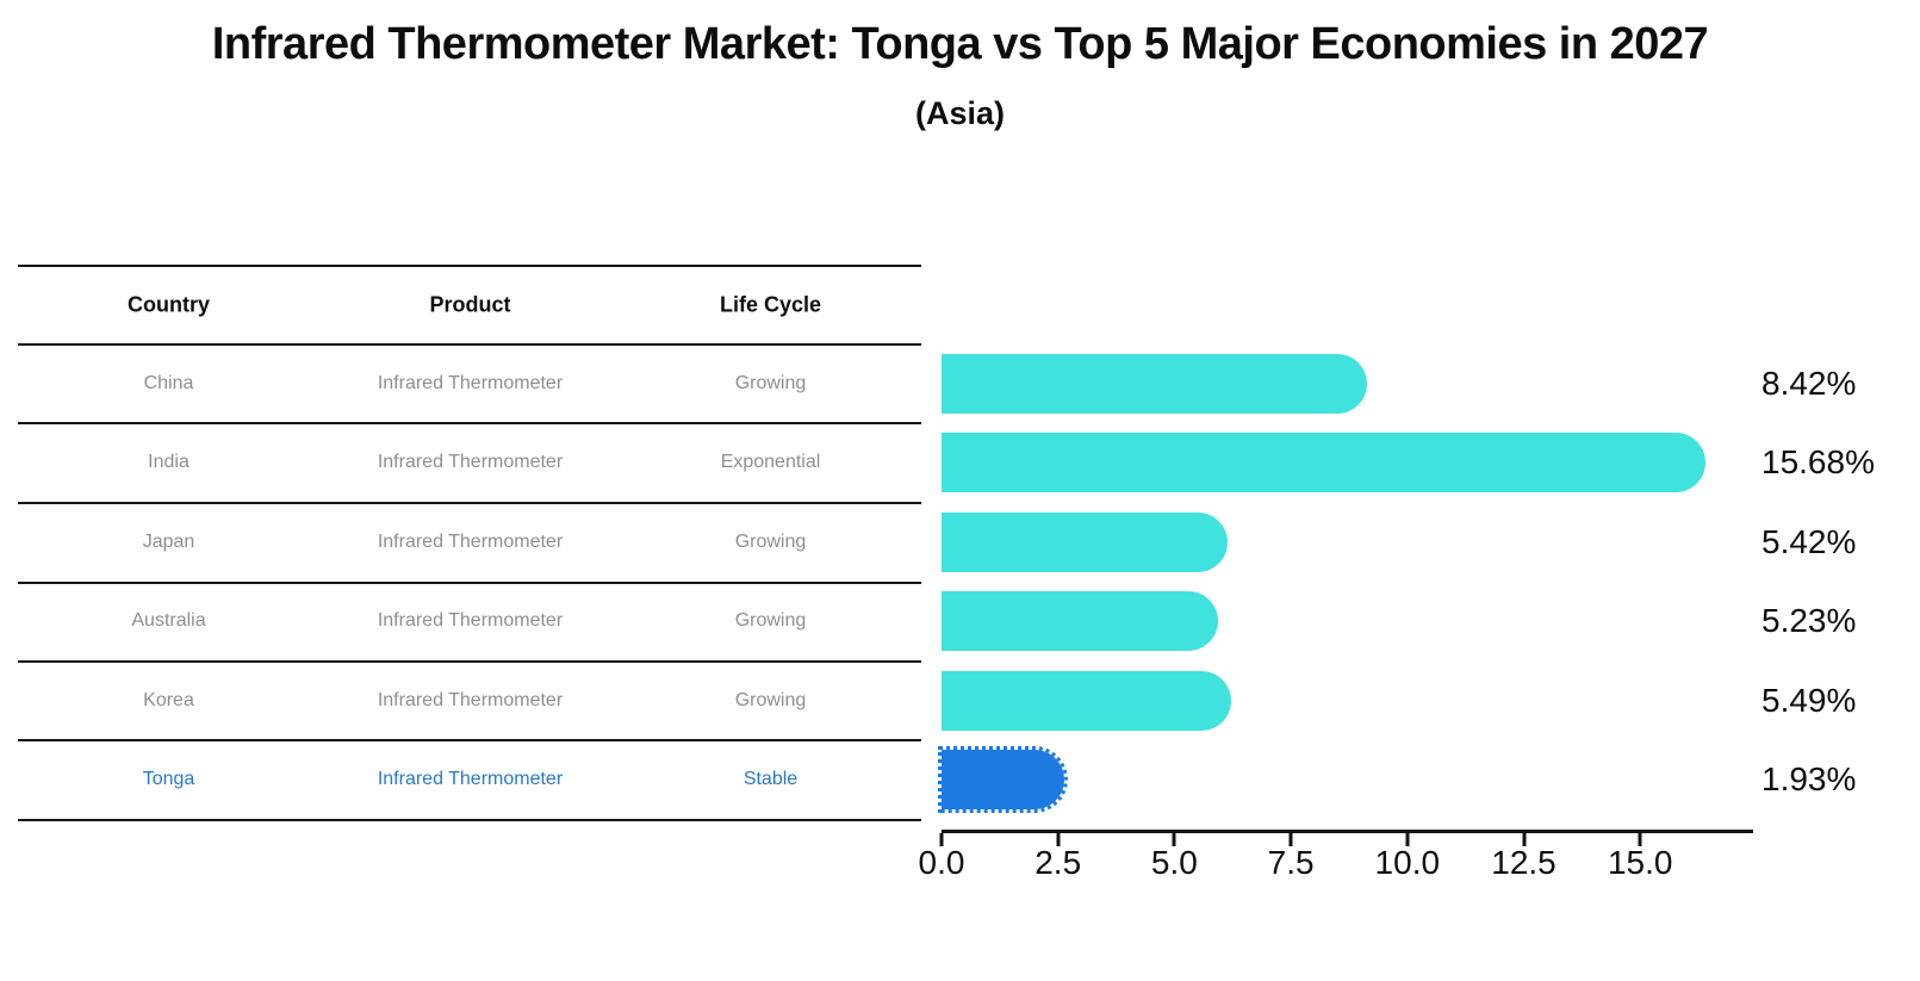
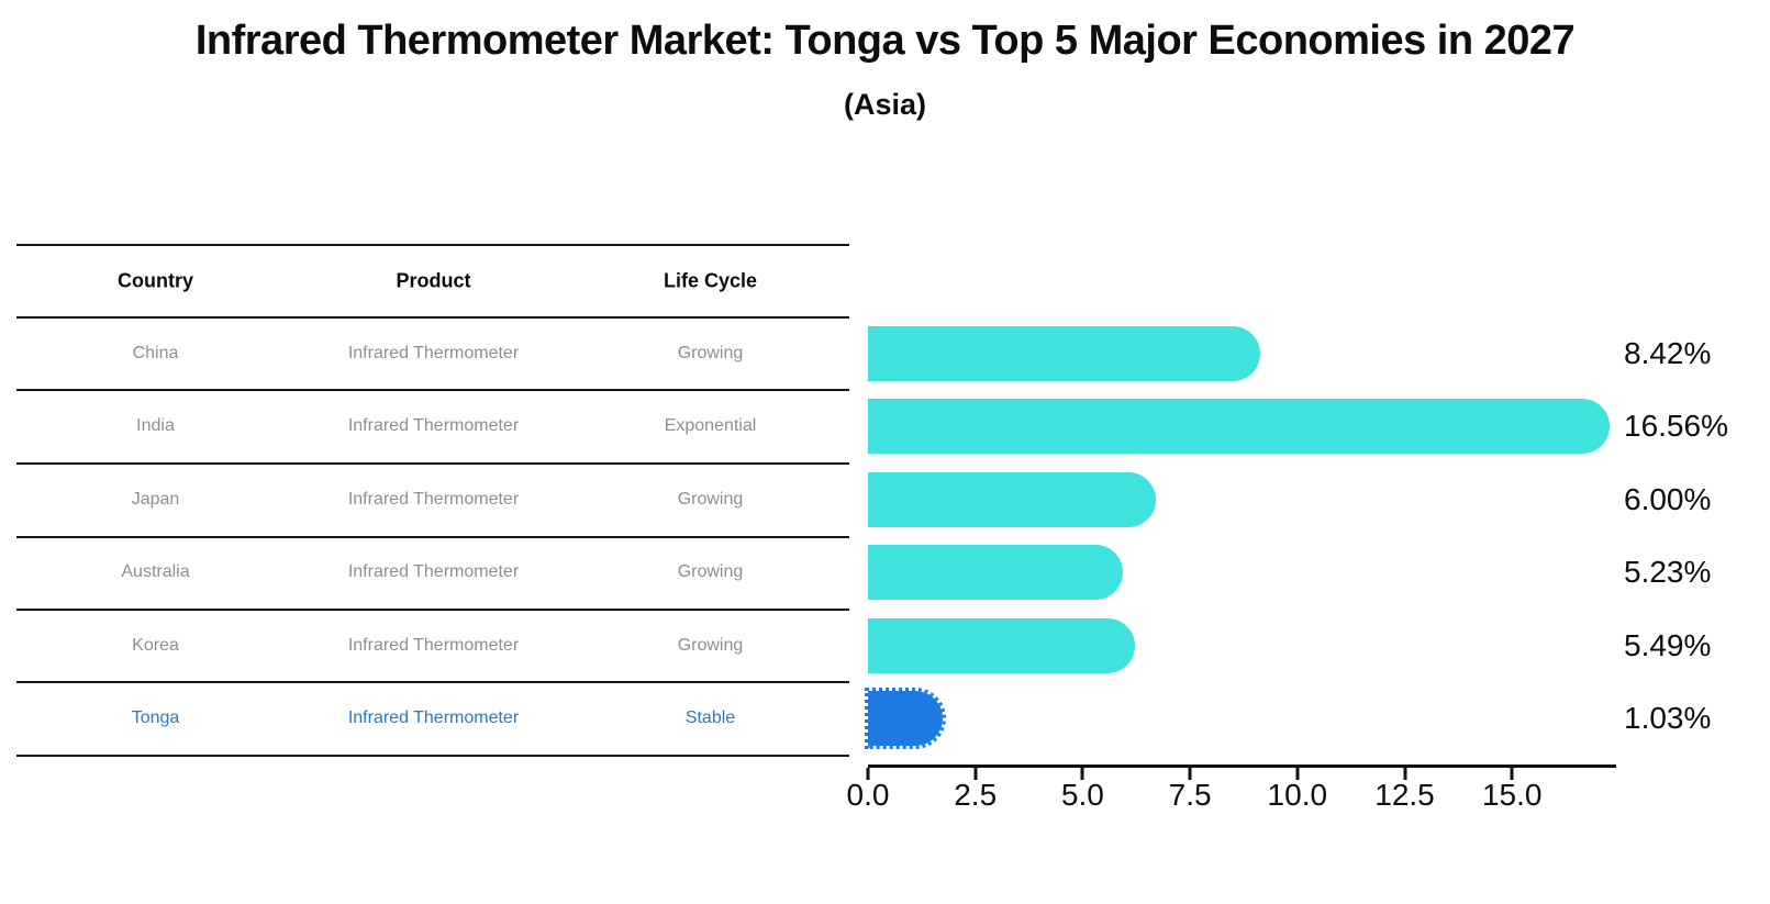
India: 15.68% -> 16.56%
Japan: 5.42% -> 6.00%
Tonga: 1.93% -> 1.03%
